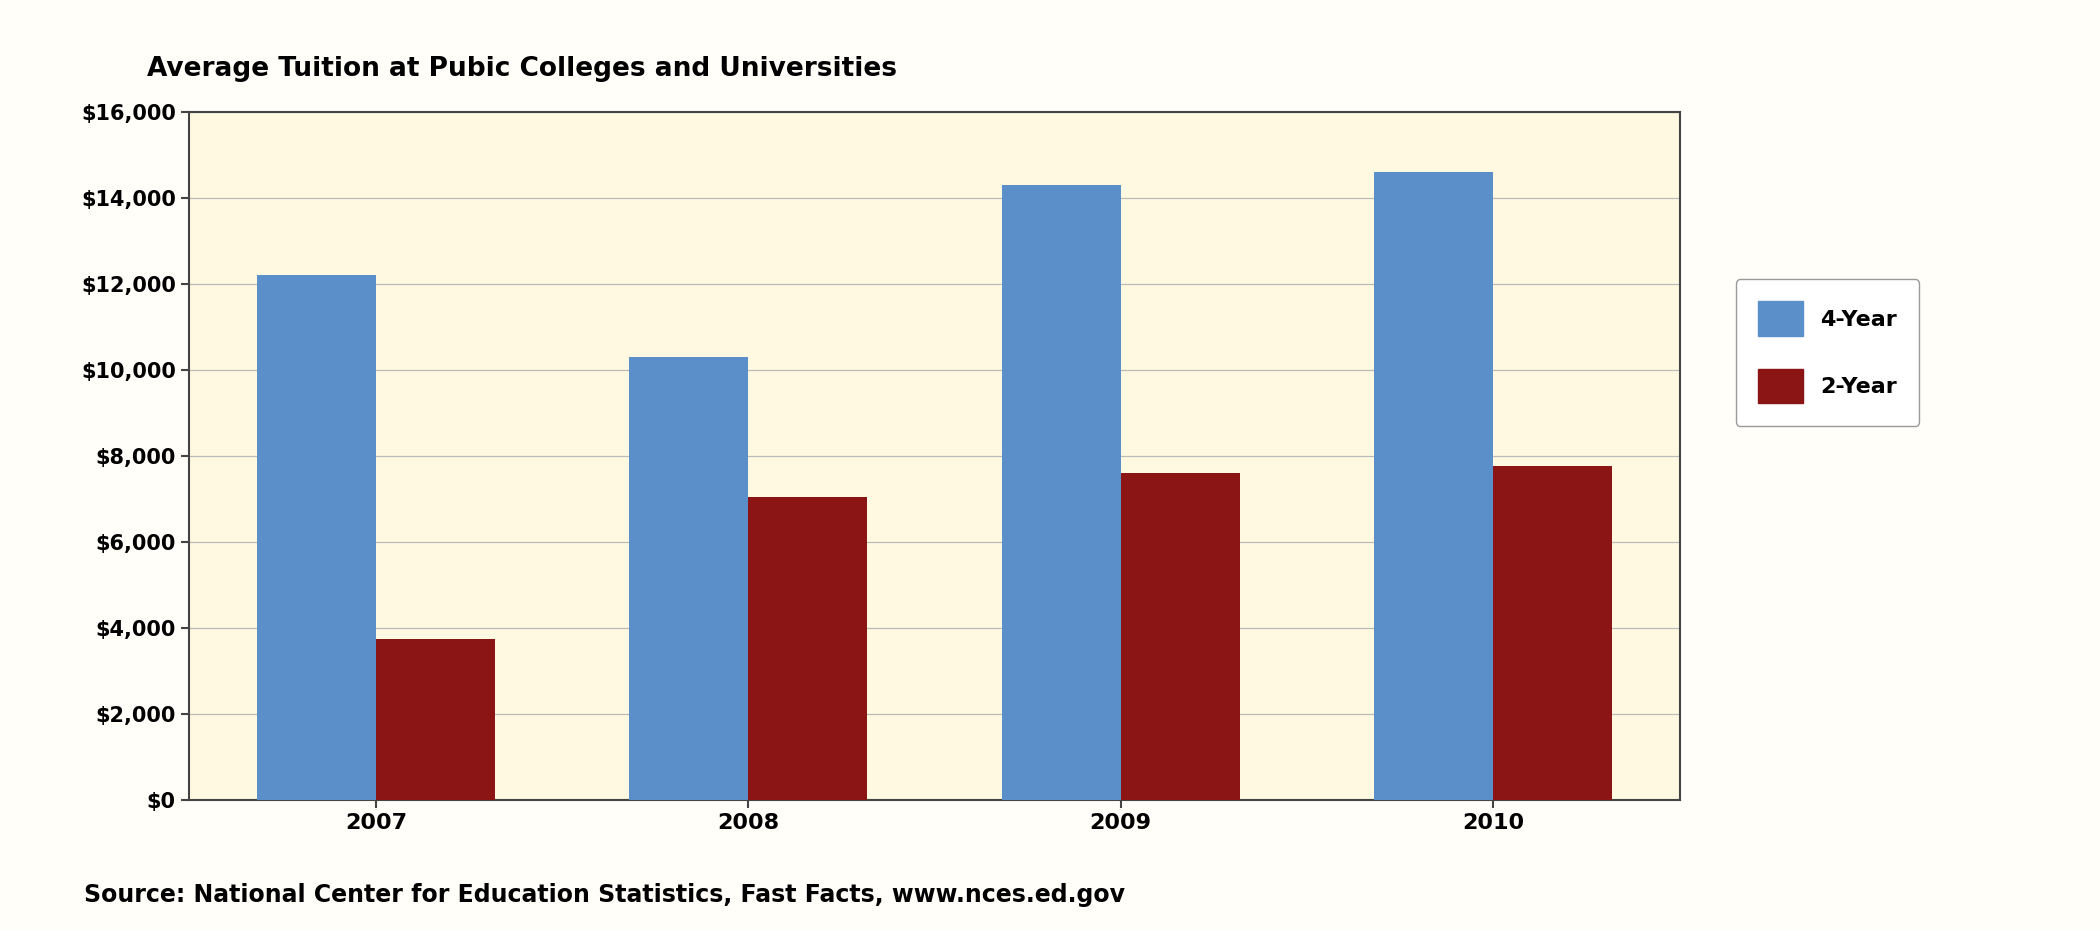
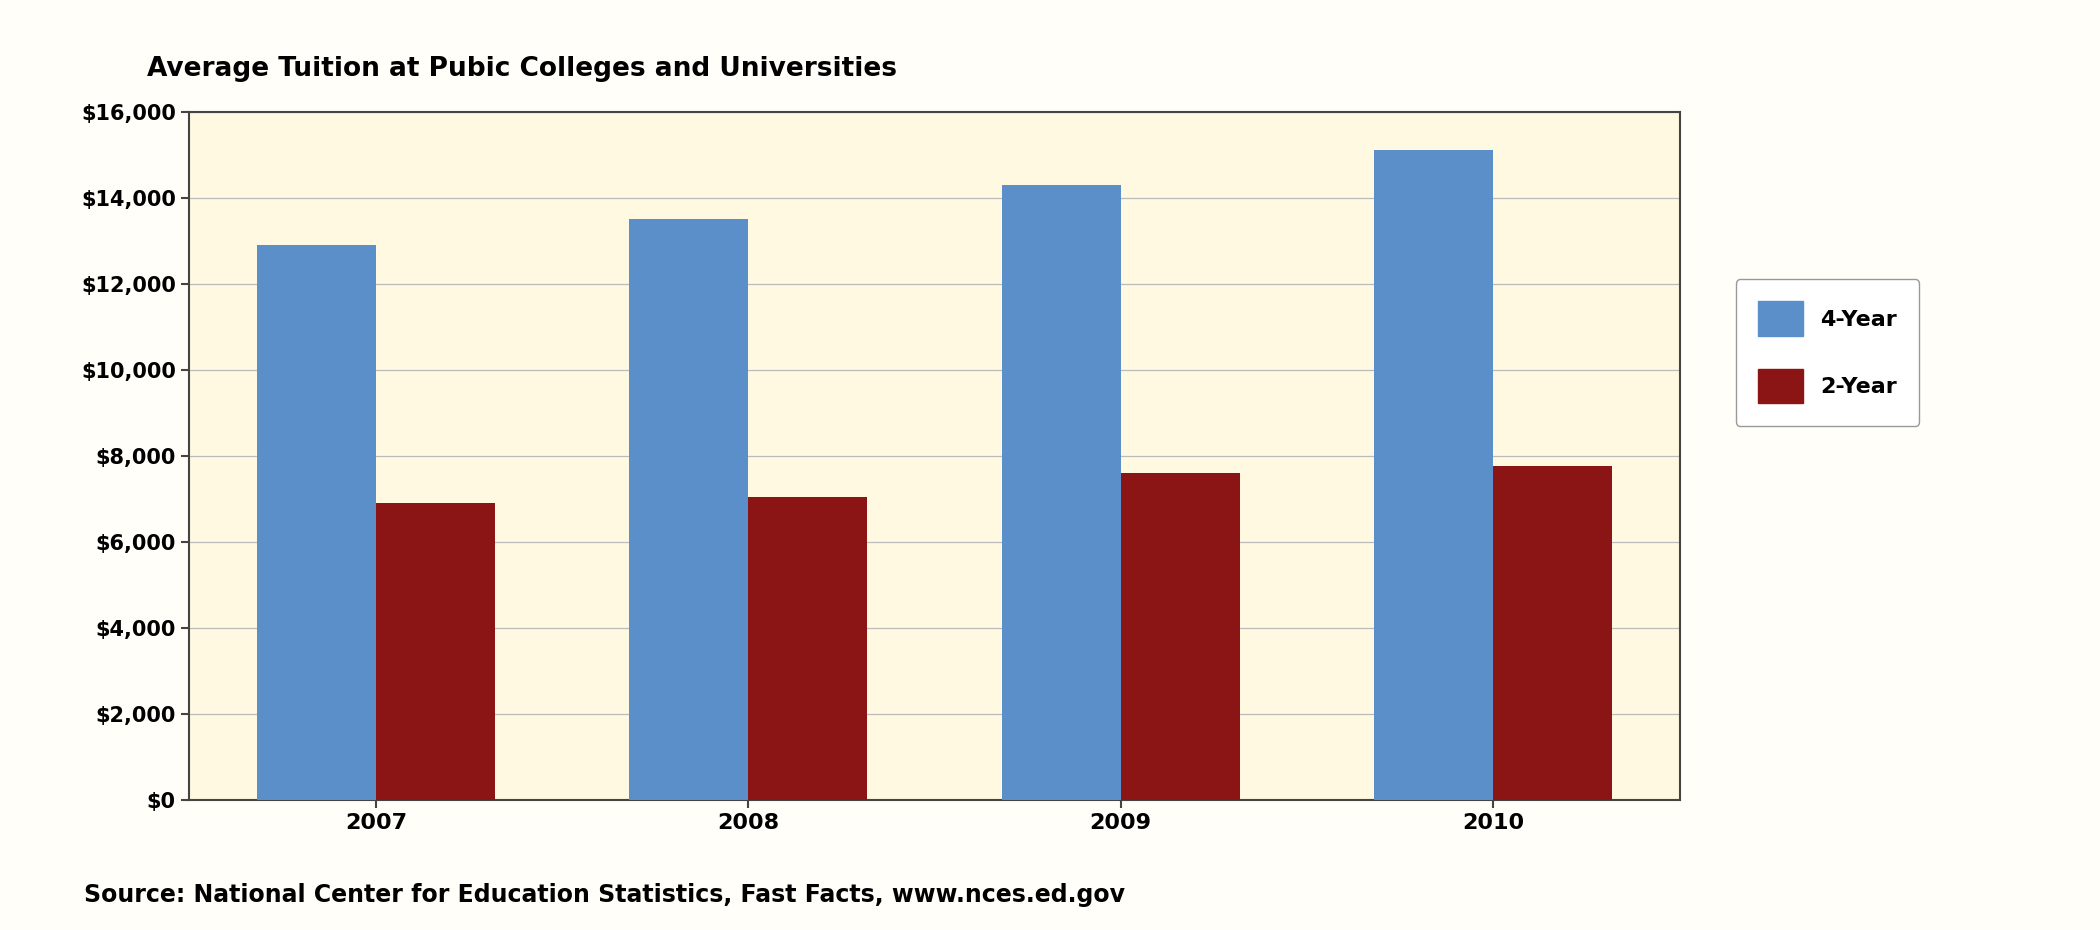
4-Year/2007: $12,200 -> $12,900
2-Year/2007: $3,750 -> $6,900
4-Year/2008: $10,300 -> $13,500
4-Year/2010: $14,600 -> $15,100
